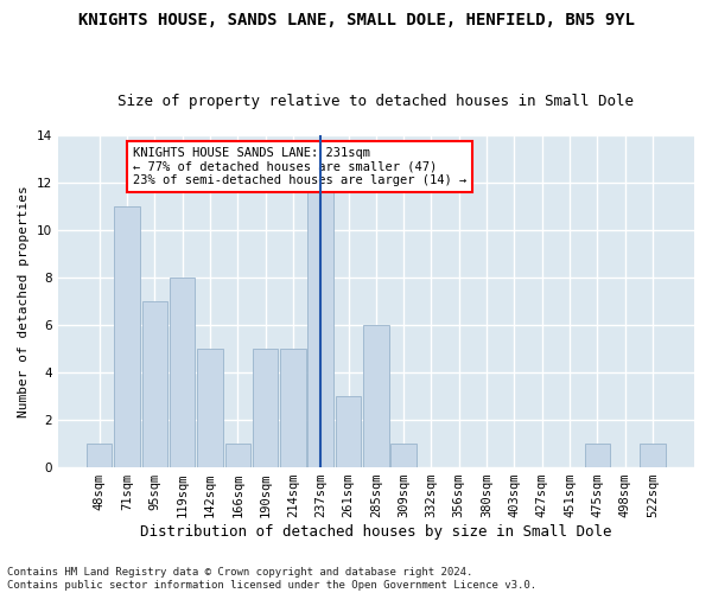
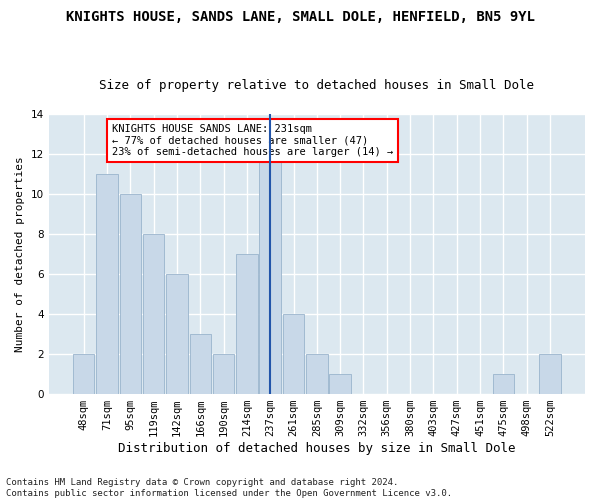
48sqm: 1 -> 2
95sqm: 7 -> 10
142sqm: 5 -> 6
166sqm: 1 -> 3
190sqm: 5 -> 2
214sqm: 5 -> 7
261sqm: 3 -> 4
285sqm: 6 -> 2
522sqm: 1 -> 2
